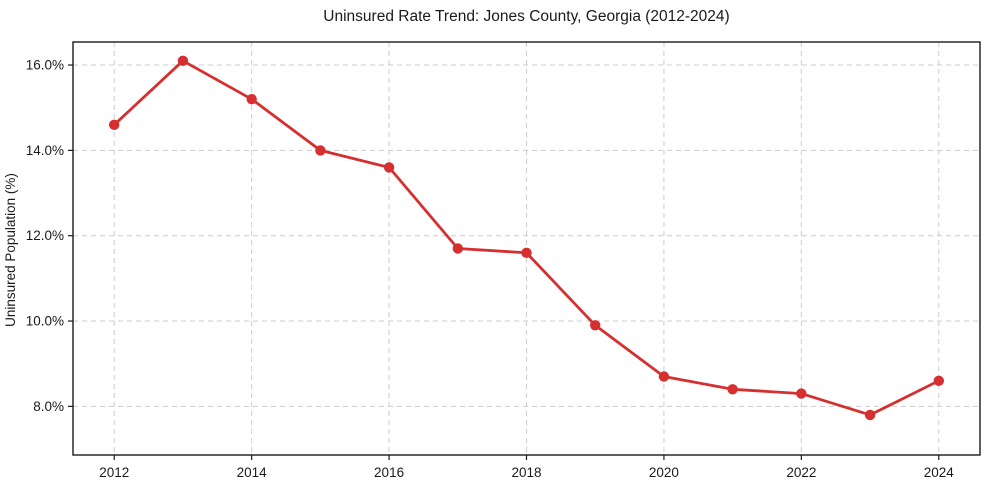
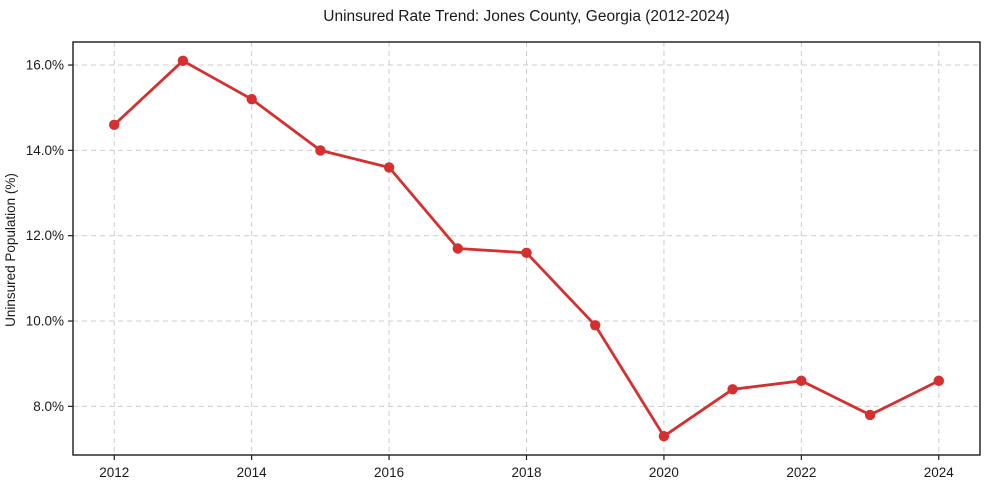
2020: 8.7% -> 7.3%
2022: 8.3% -> 8.6%
